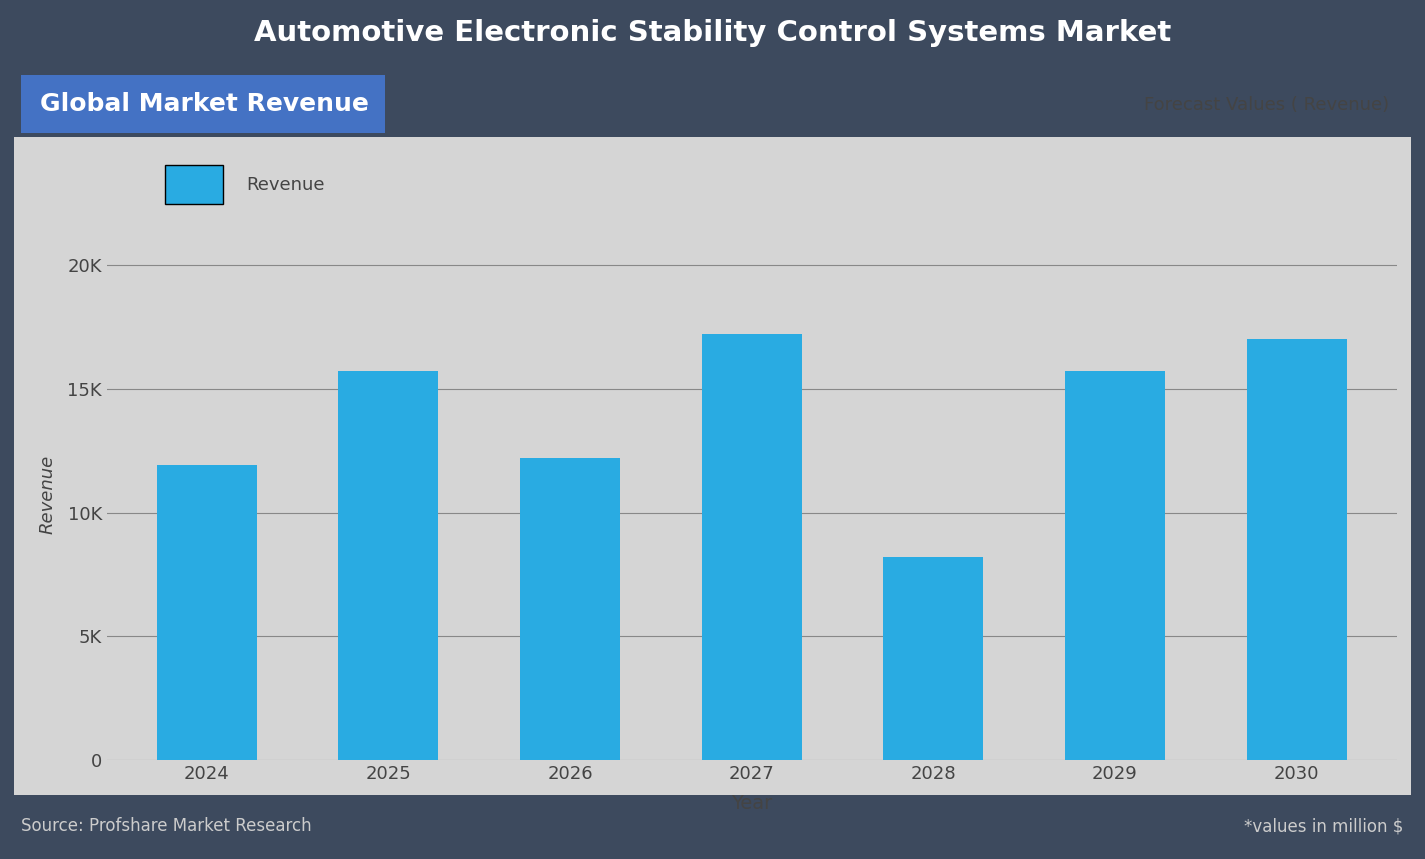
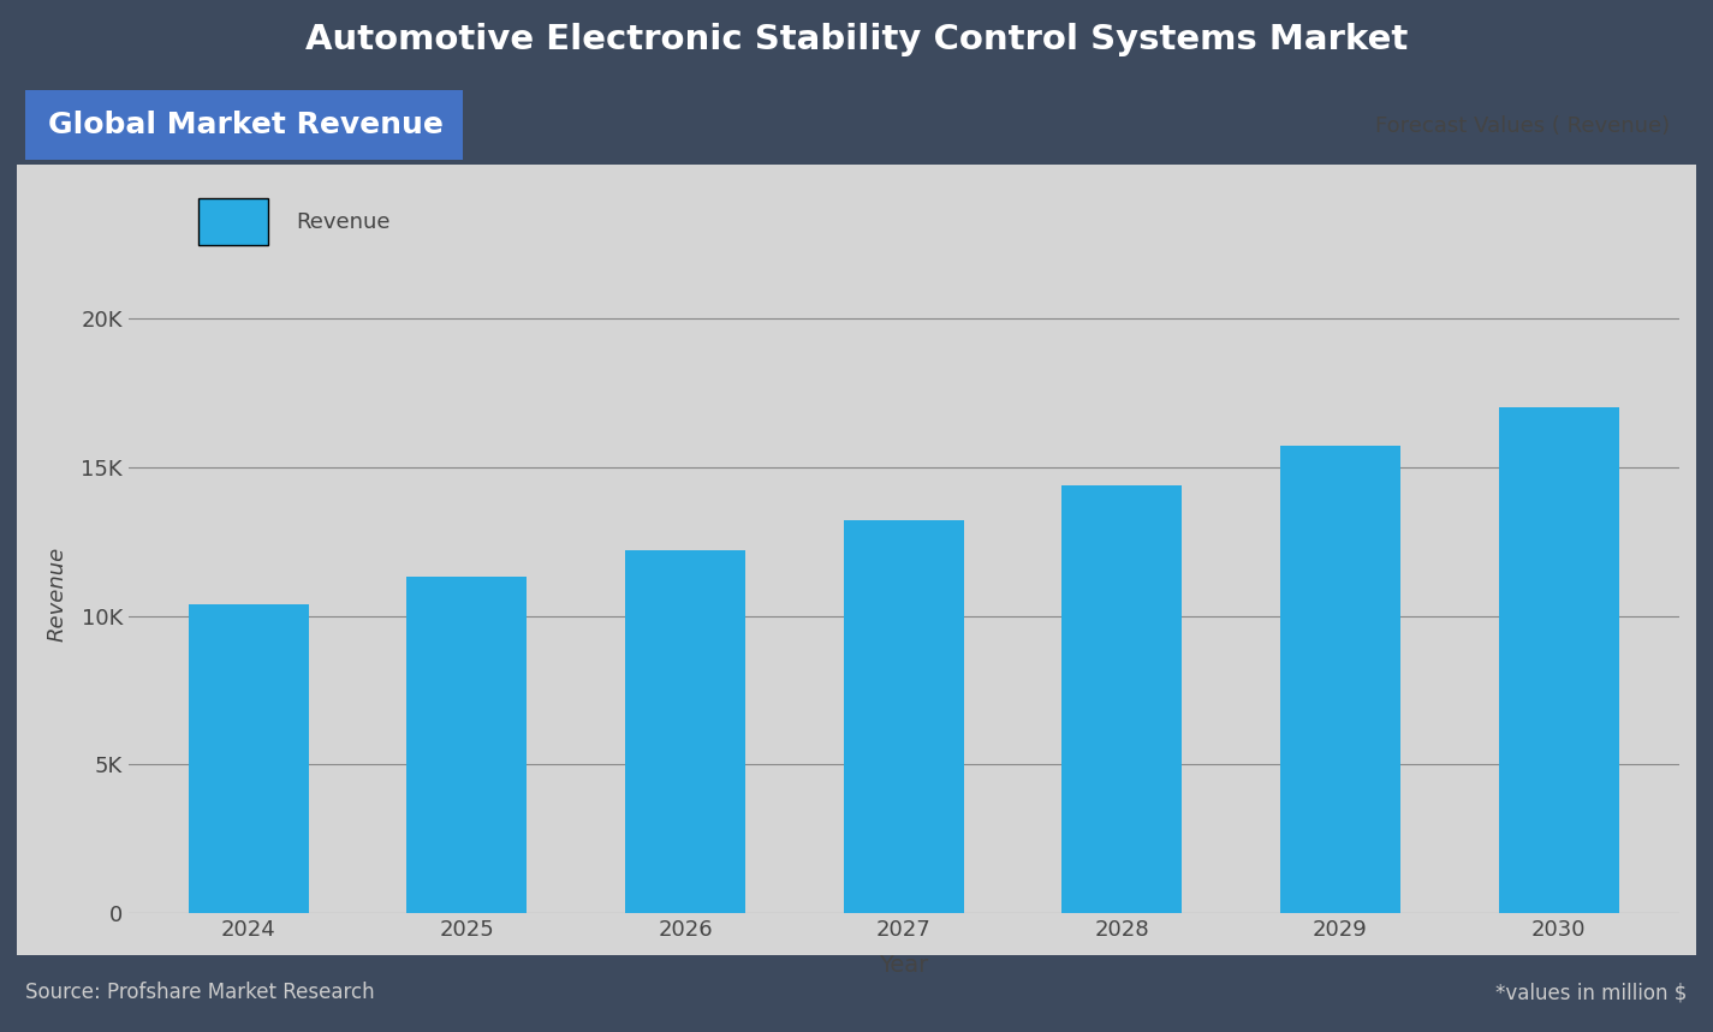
2024: 11.9K -> 10.4K
2025: 15.7K -> 11.3K
2027: 17.2K -> 13.2K
2028: 8.2K -> 14.4K
